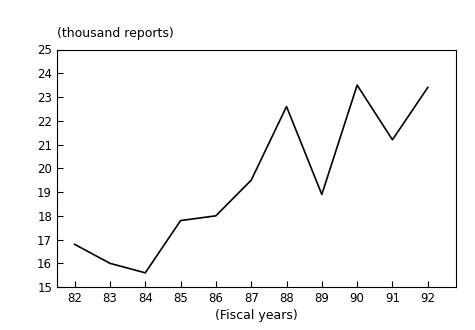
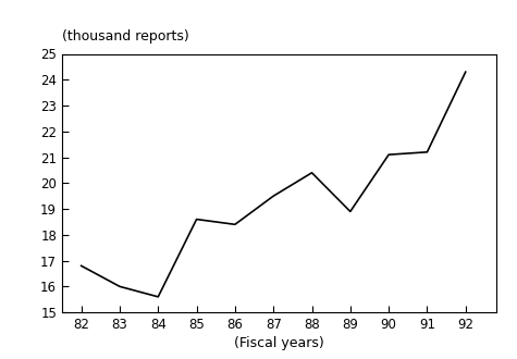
85: 17.8 -> 18.6
86: 18.0 -> 18.4
88: 22.6 -> 20.4
90: 23.5 -> 21.1
92: 23.4 -> 24.3
